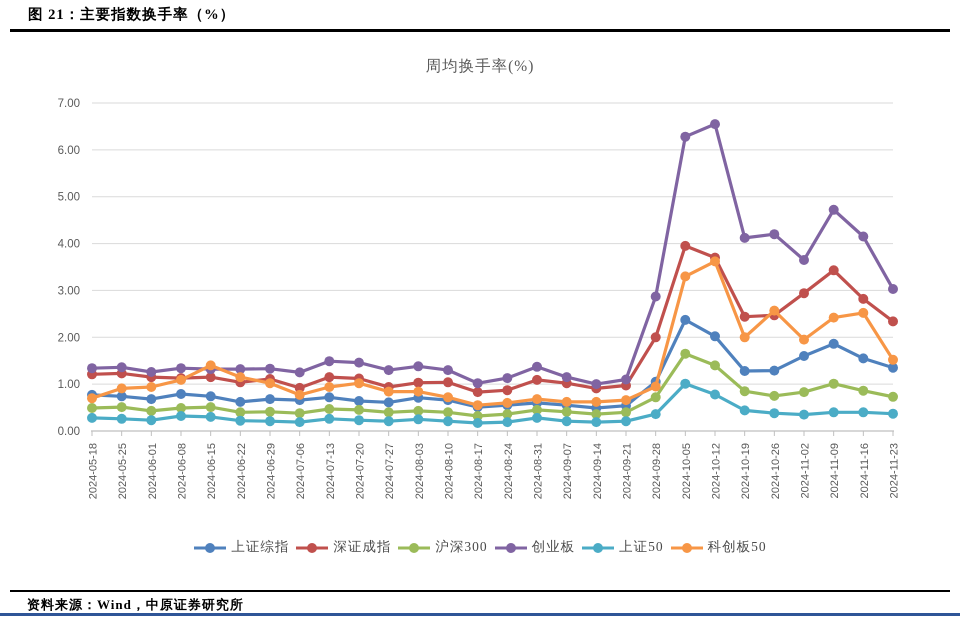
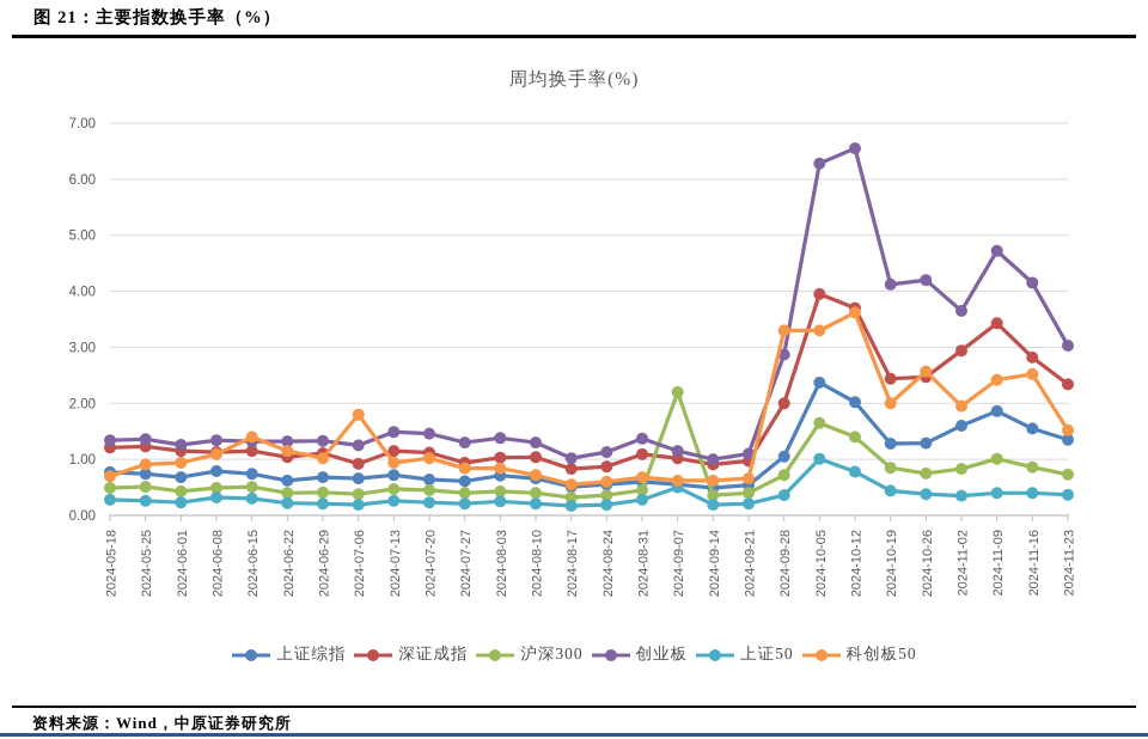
科创板50/2024-07-06: 0.8 -> 1.8
沪深300/2024-09-07: 0.4 -> 2.2
上证50/2024-09-07: 0.2 -> 0.5
科创板50/2024-09-28: 0.9 -> 3.3
